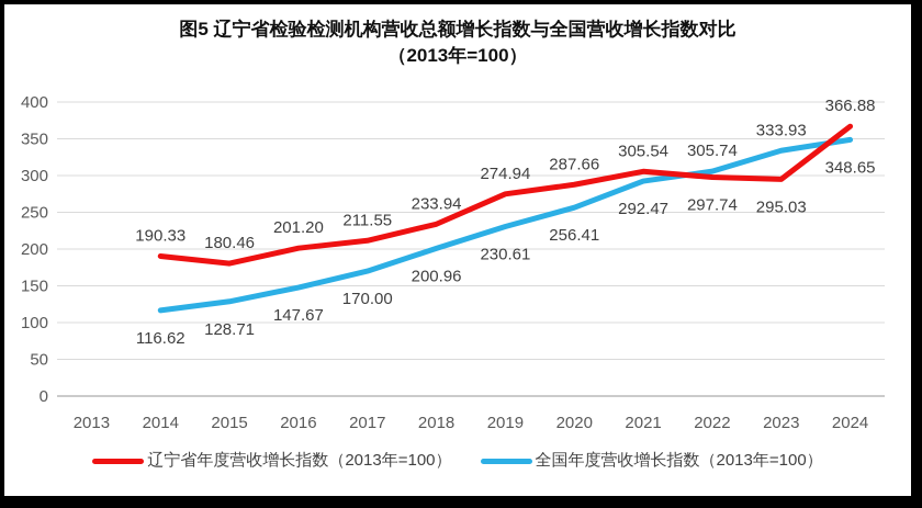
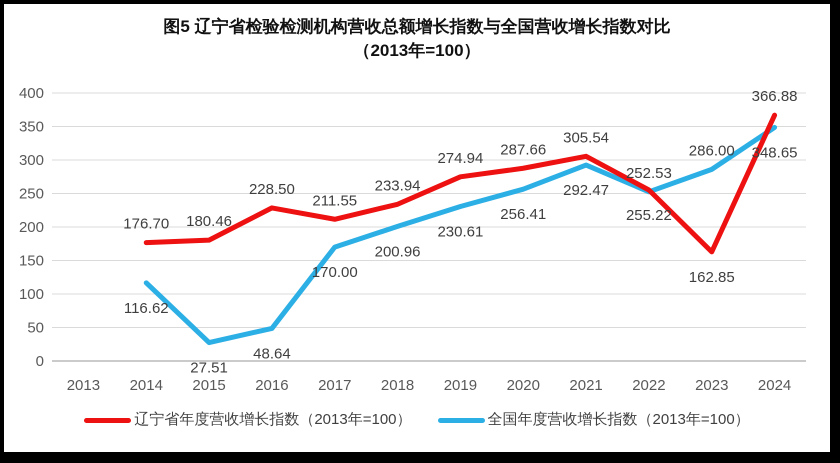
辽宁省年度营收增长指数（2013年=100）/2014: 190.33 -> 176.70
全国年度营收增长指数（2013年=100）/2015: 128.71 -> 27.51
辽宁省年度营收增长指数（2013年=100）/2016: 201.20 -> 228.50
全国年度营收增长指数（2013年=100）/2016: 147.67 -> 48.64
辽宁省年度营收增长指数（2013年=100）/2022: 297.74 -> 255.22
全国年度营收增长指数（2013年=100）/2022: 305.74 -> 252.53
辽宁省年度营收增长指数（2013年=100）/2023: 295.03 -> 162.85
全国年度营收增长指数（2013年=100）/2023: 333.93 -> 286.00
